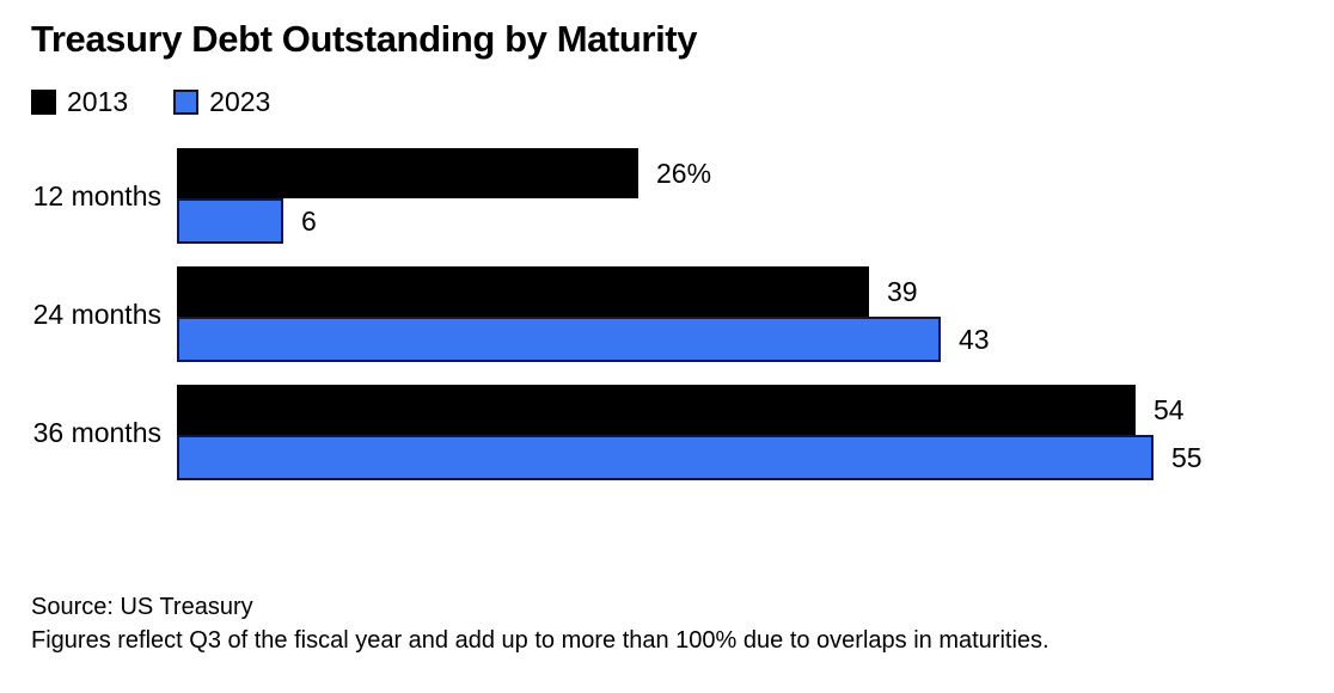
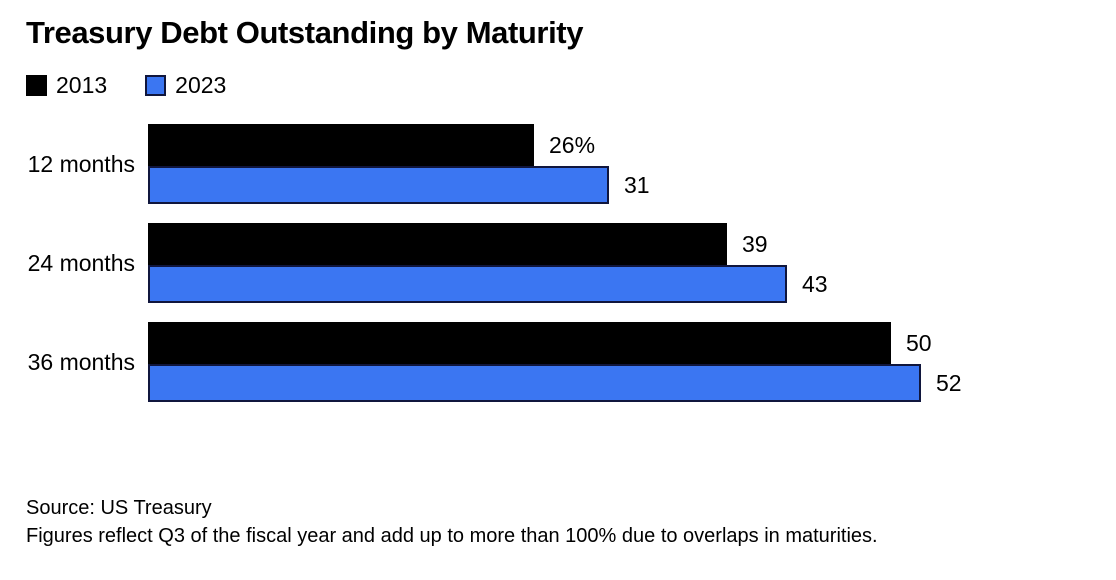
2023/12 months: 6 -> 31
2013/36 months: 54 -> 50
2023/36 months: 55 -> 52
